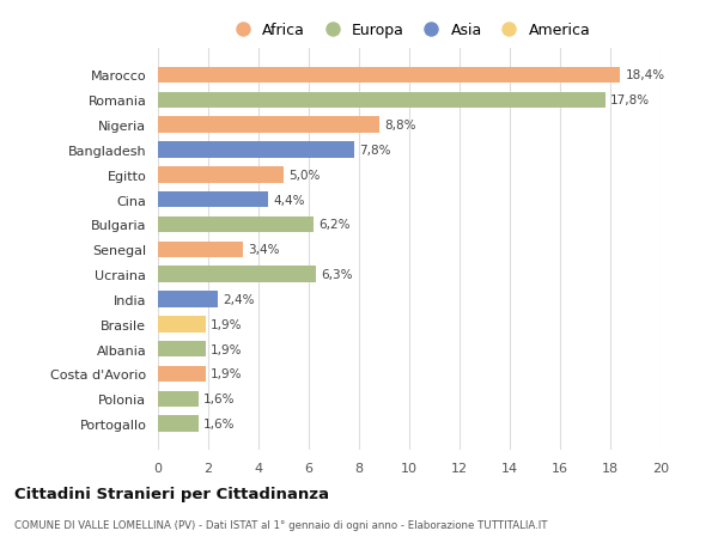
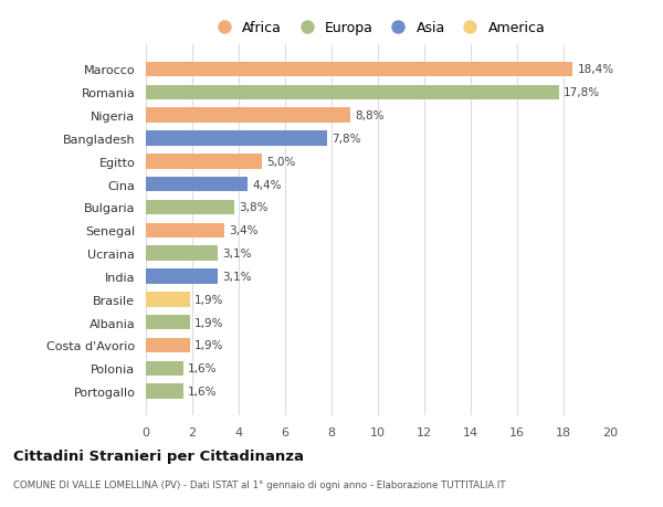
Bulgaria: 6,2% -> 3,8%
Ucraina: 6,3% -> 3,1%
India: 2,4% -> 3,1%
